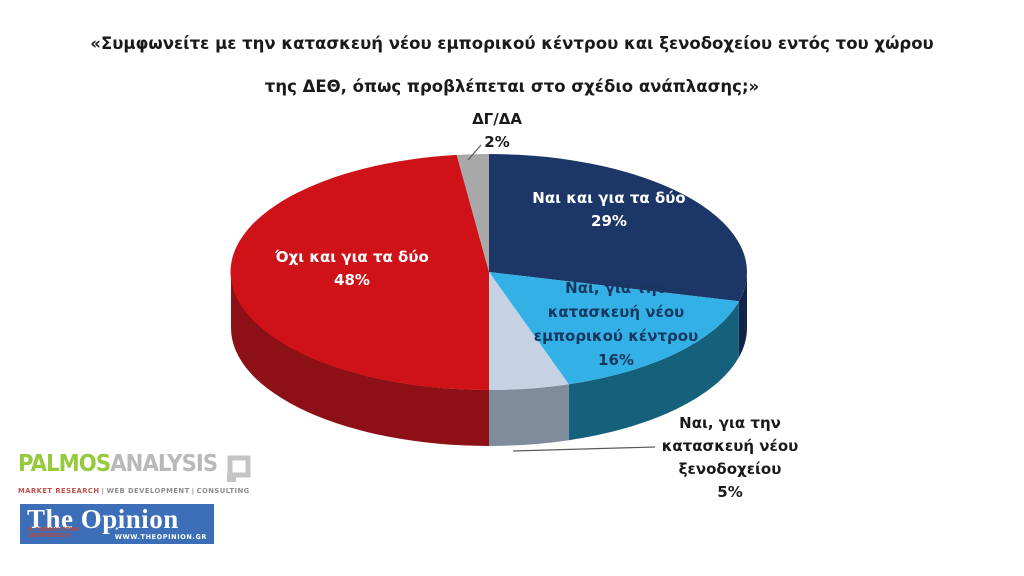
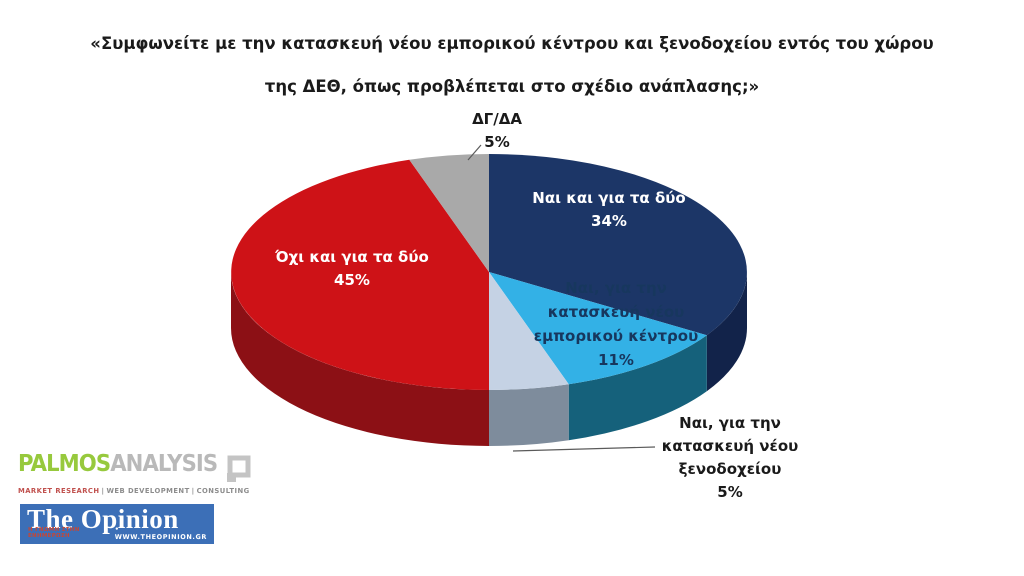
Ναι και για τα δύο: 29% -> 34%
Ναι, για την κατασκευή νέου εμπορικού κέντρου: 16% -> 11%
Όχι και για τα δύο: 48% -> 45%
ΔΓ/ΔΑ: 2% -> 5%
